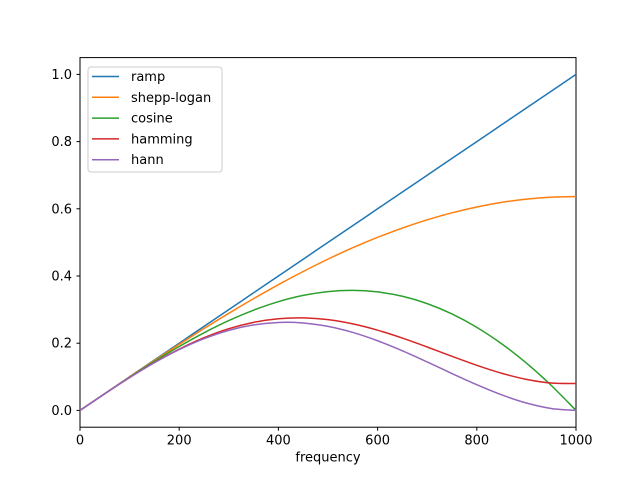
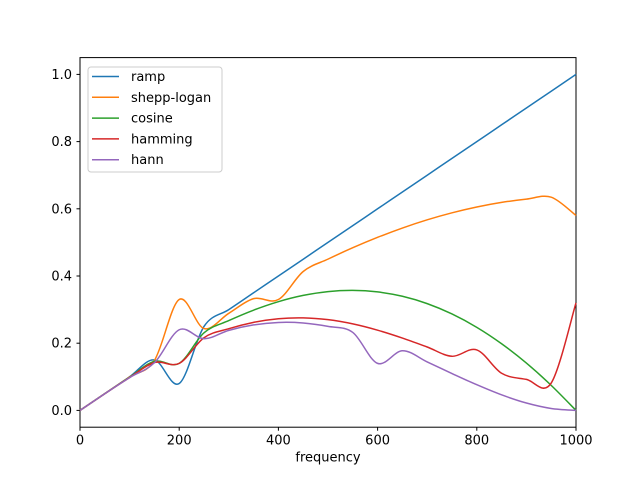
ramp/200: 0.20 -> 0.08
shepp-logan/200: 0.20 -> 0.33
cosine/200: 0.19 -> 0.14
hamming/200: 0.18 -> 0.14
hann/200: 0.18 -> 0.24
shepp-logan/400: 0.37 -> 0.33
hann/600: 0.21 -> 0.14
hamming/800: 0.13 -> 0.18
shepp-logan/1000: 0.64 -> 0.58
hamming/1000: 0.08 -> 0.32
